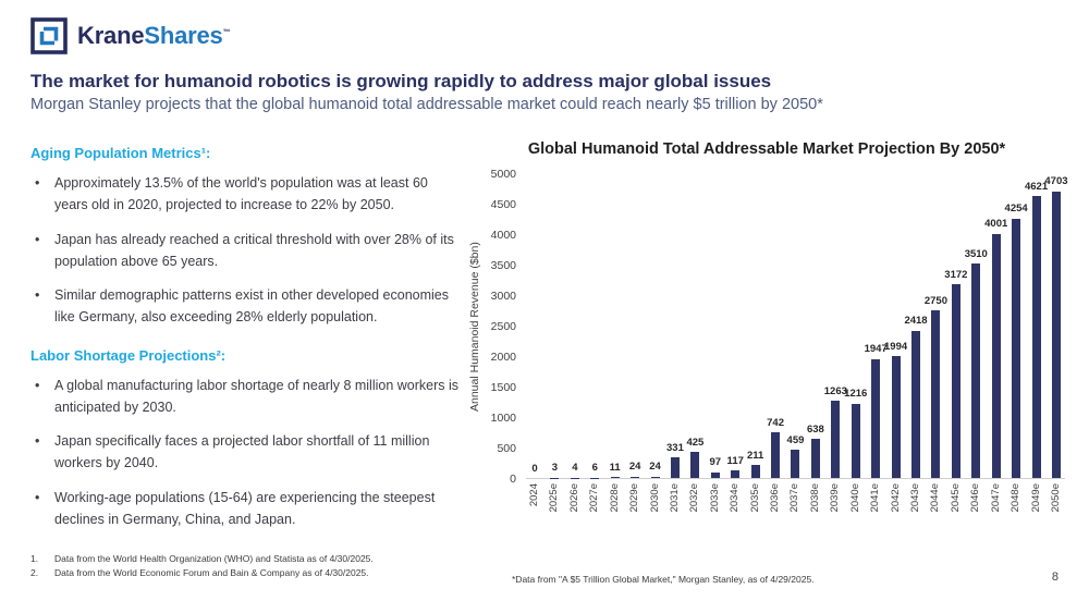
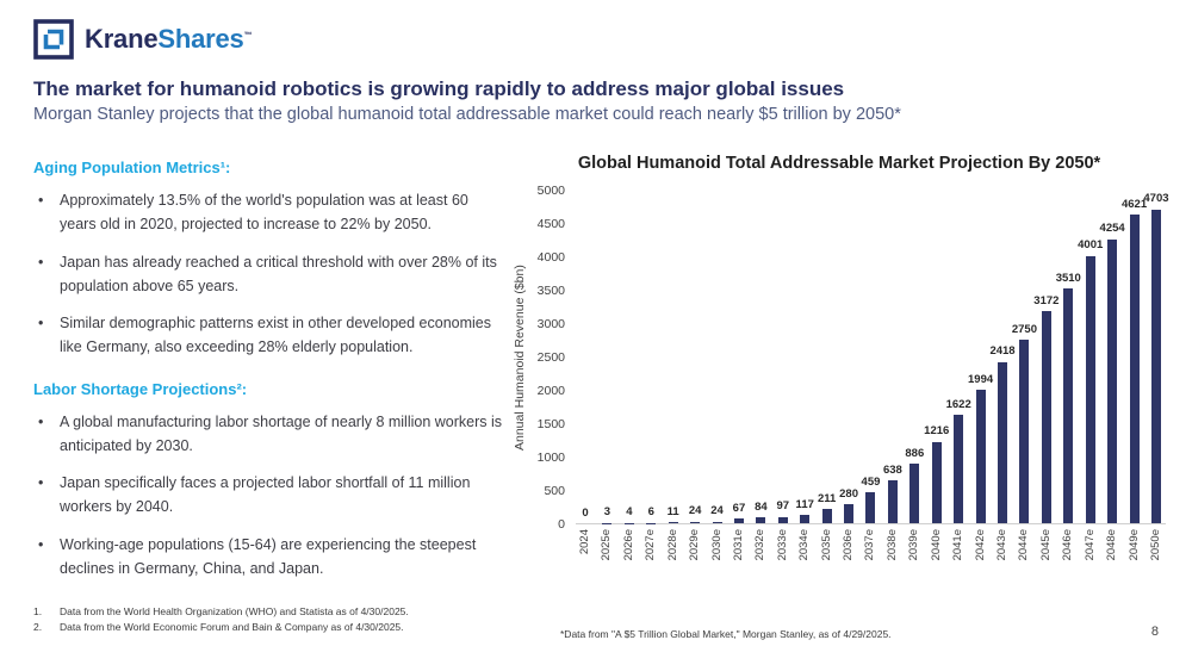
2031e: 331 -> 67
2032e: 425 -> 84
2036e: 742 -> 280
2039e: 1263 -> 886
2041e: 1947 -> 1622
